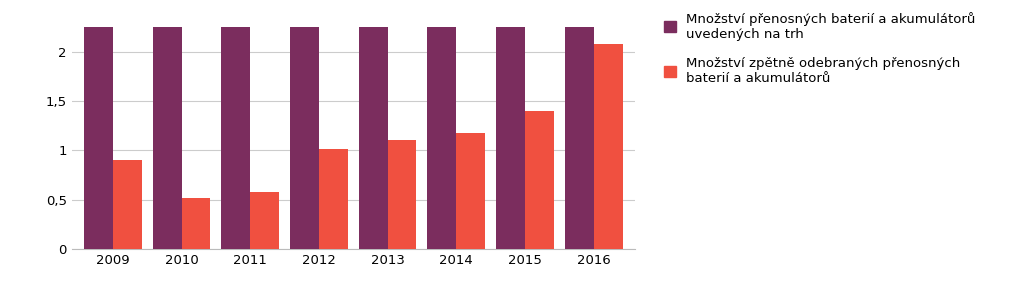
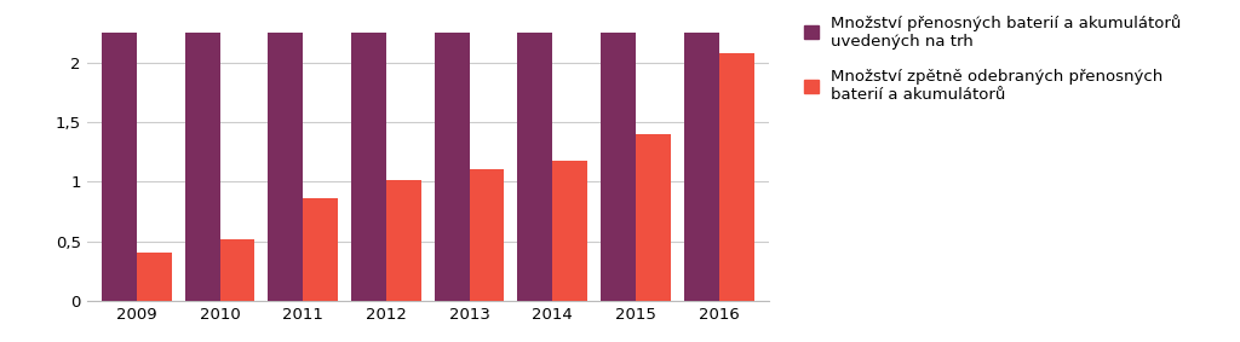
Množství zpětně odebraných přenosných baterií a akumulátorů/2009: 0,90 -> 0,41
Množství zpětně odebraných přenosných baterií a akumulátorů/2011: 0,58 -> 0,86
